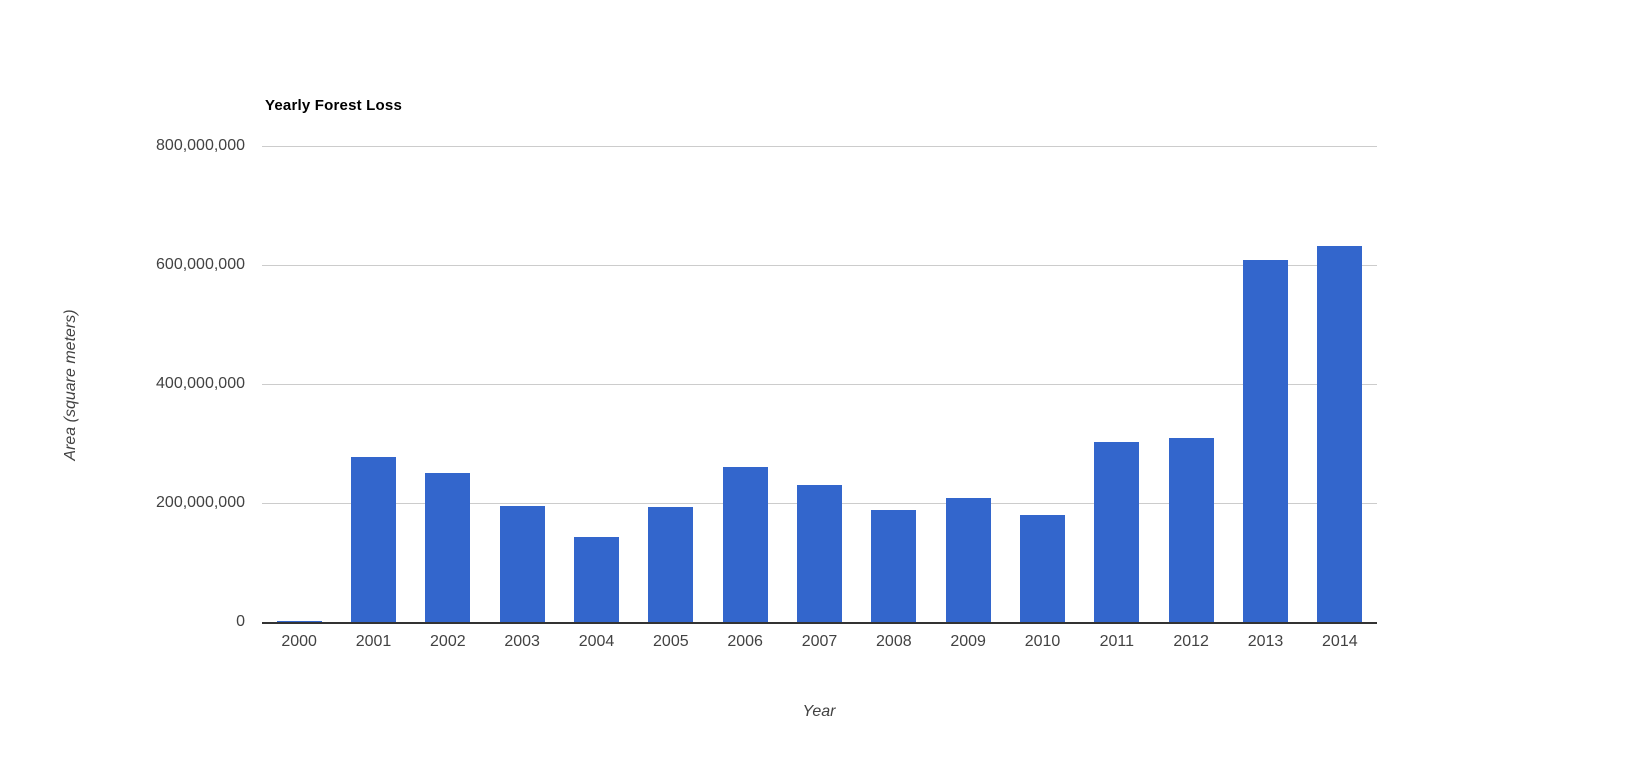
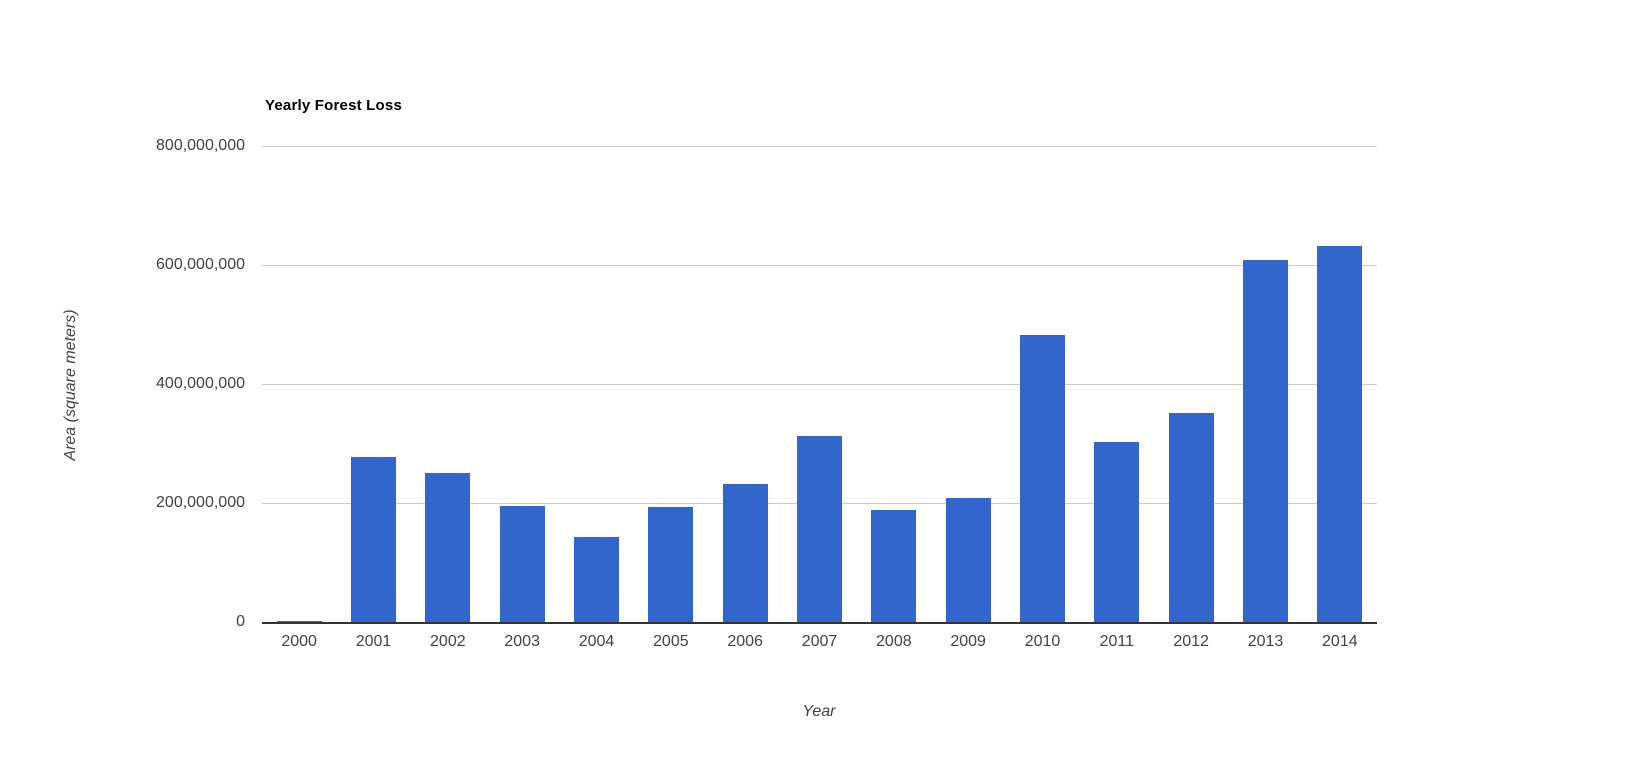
2006: 260000000 -> 230000000
2007: 230000000 -> 310000000
2010: 180000000 -> 480000000
2012: 310000000 -> 350000000
